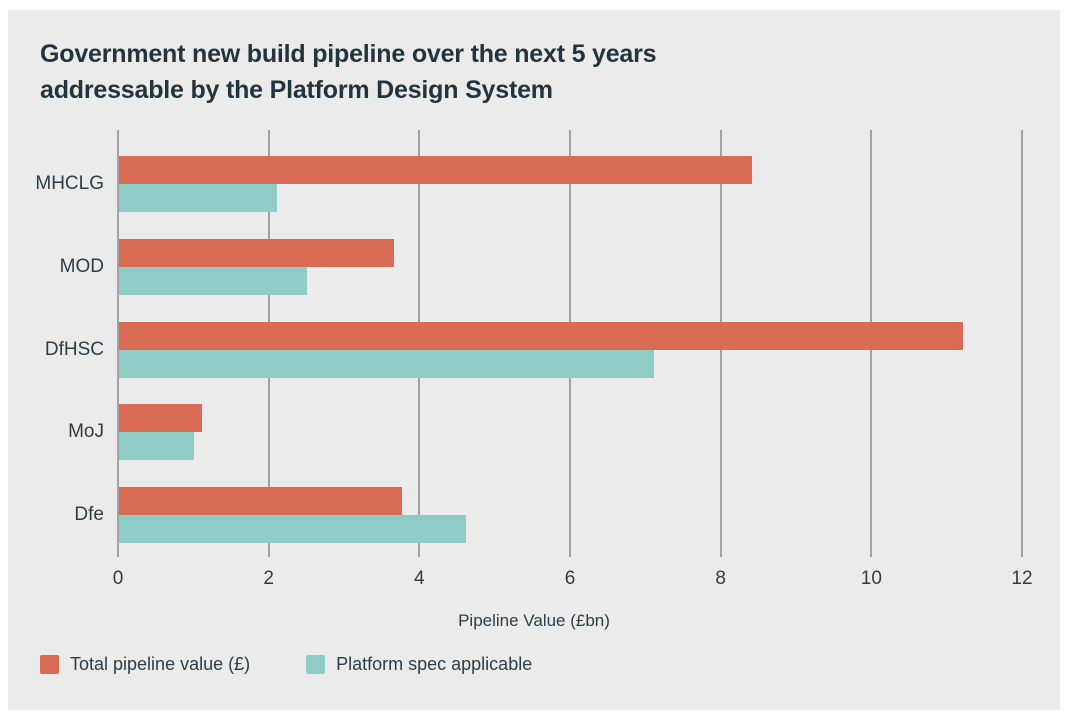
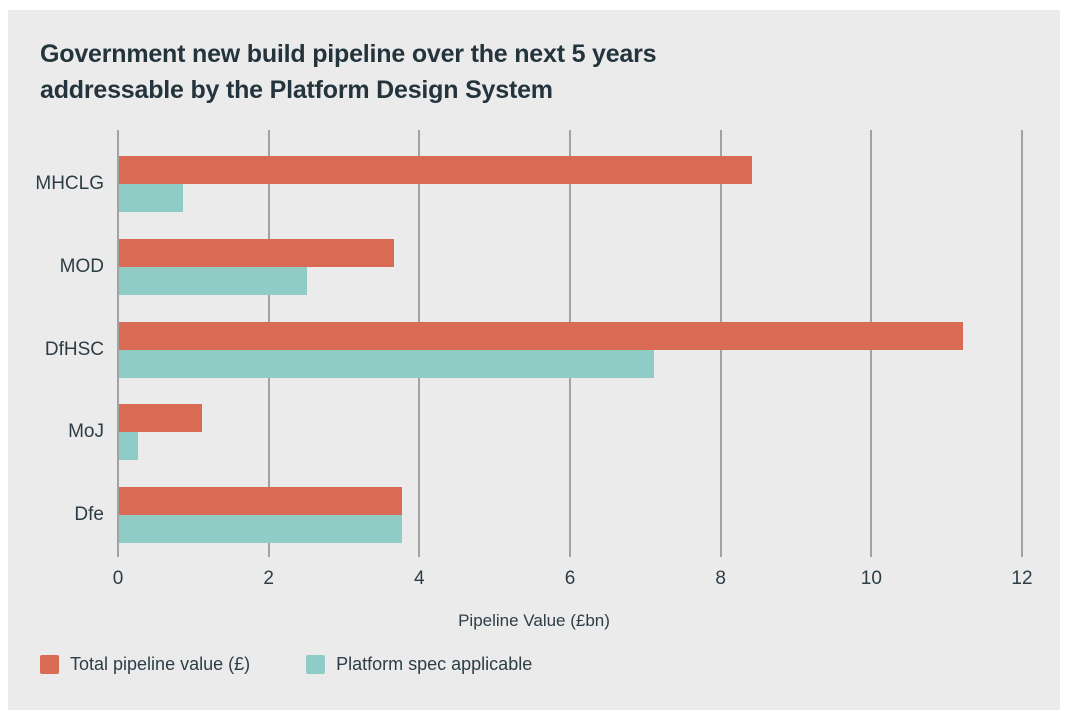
Platform spec applicable/MHCLG: 2.1 -> 0.8
Platform spec applicable/MoJ: 1.0 -> 0.2
Platform spec applicable/Dfe: 4.6 -> 3.8
